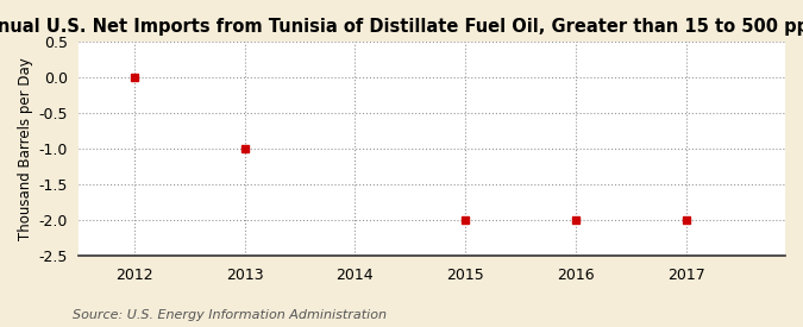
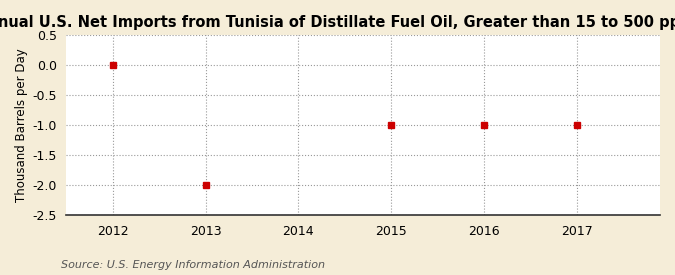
2013: -1 -> -2
2015: -2 -> -1
2016: -2 -> -1
2017: -2 -> -1
